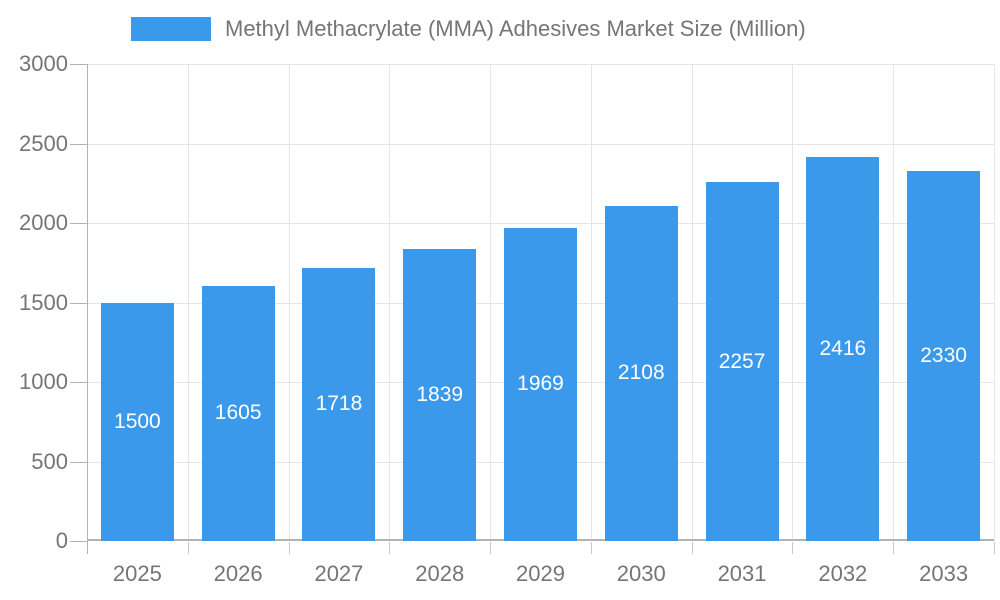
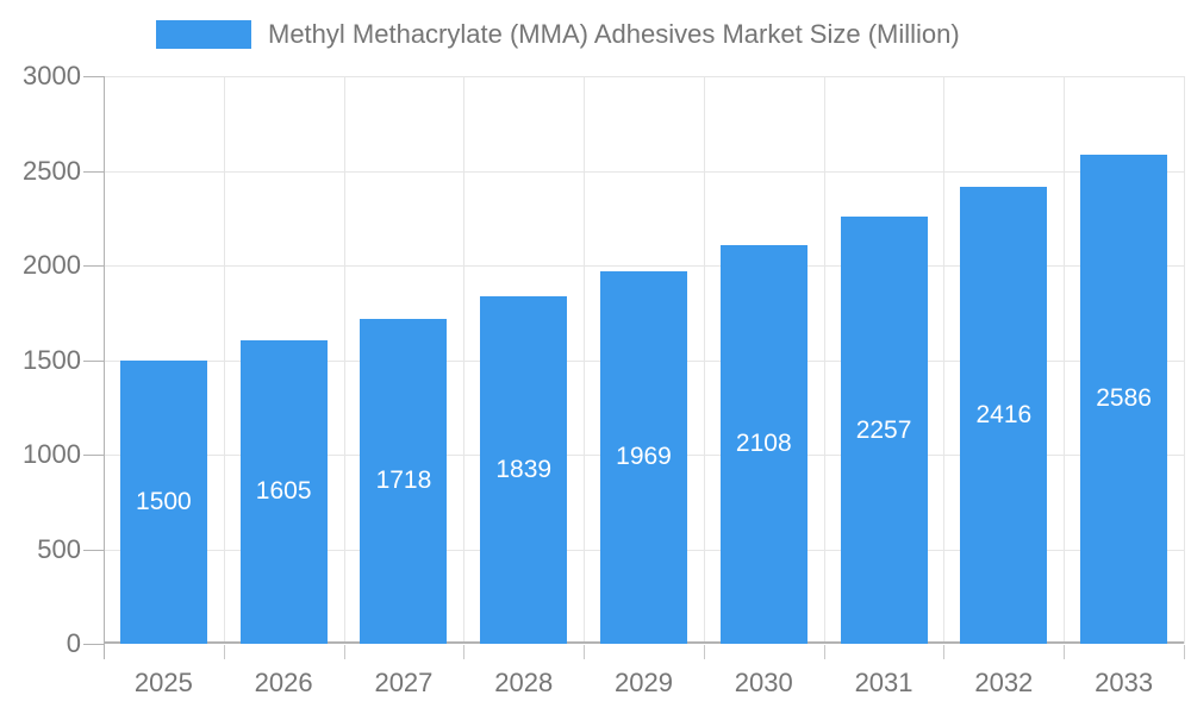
2033: 2330 -> 2586
